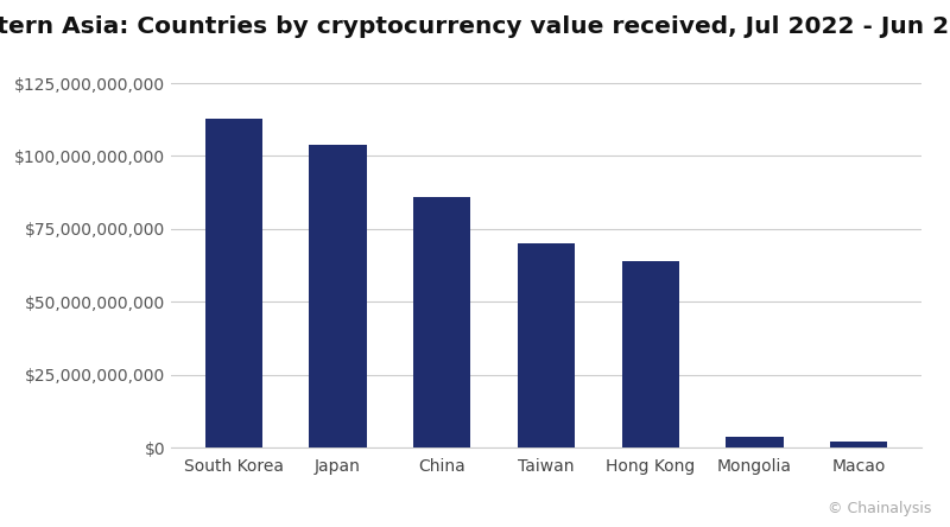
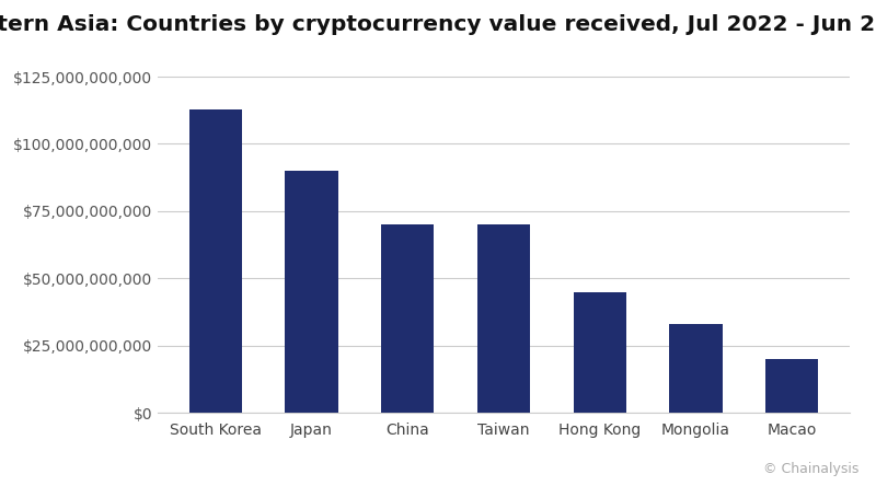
Japan: $104,000,000,000 -> $90,000,000,000
China: $86,000,000,000 -> $70,000,000,000
Hong Kong: $64,000,000,000 -> $45,000,000,000
Mongolia: $4,000,000,000 -> $33,000,000,000
Macao: $2,000,000,000 -> $20,000,000,000
